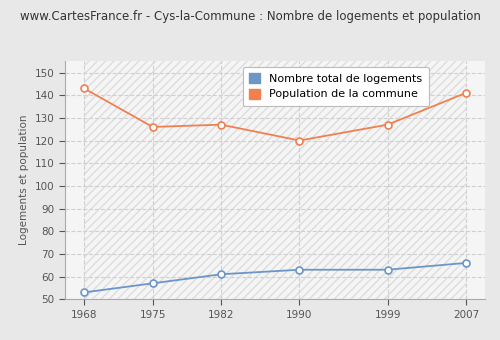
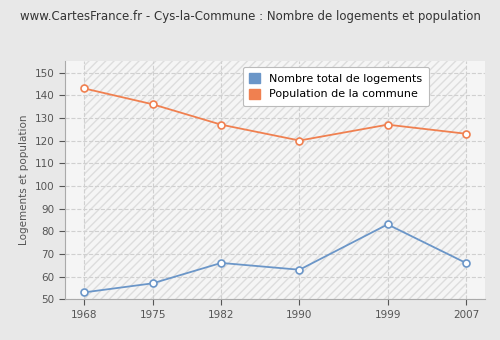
Population de la commune/1975: 126 -> 136
Nombre total de logements/1982: 61 -> 66
Nombre total de logements/1999: 63 -> 83
Population de la commune/2007: 141 -> 123
